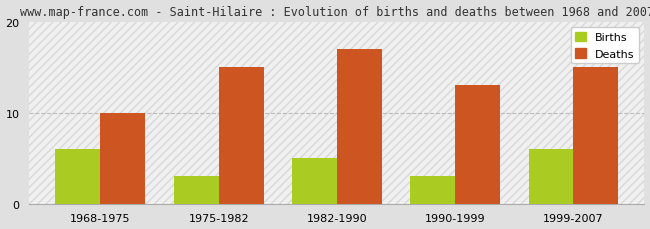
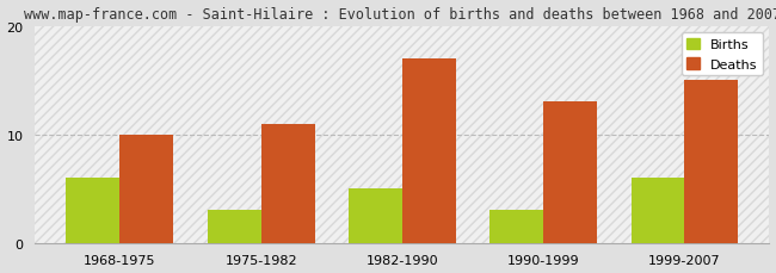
Deaths/1975-1982: 15 -> 11
